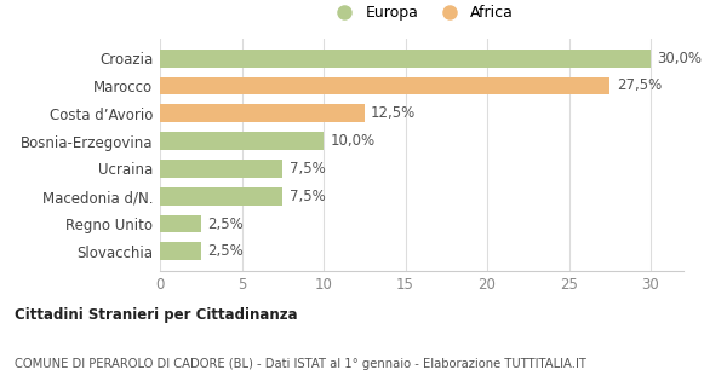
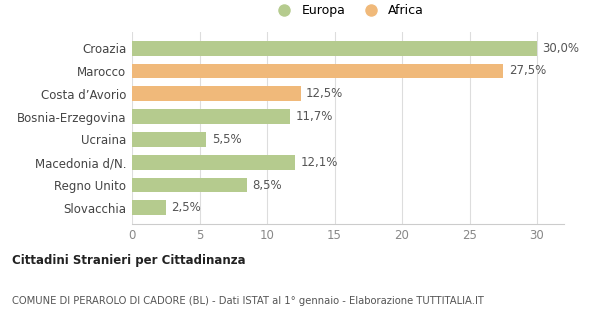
Bosnia-Erzegovina: 10,0% -> 11,7%
Ucraina: 7,5% -> 5,5%
Macedonia d/N.: 7,5% -> 12,1%
Regno Unito: 2,5% -> 8,5%
